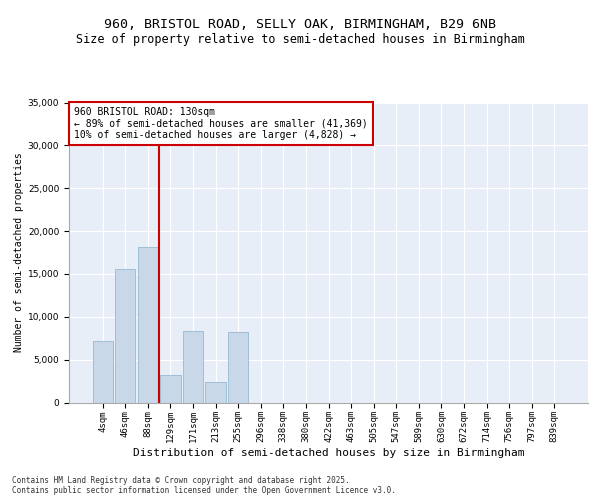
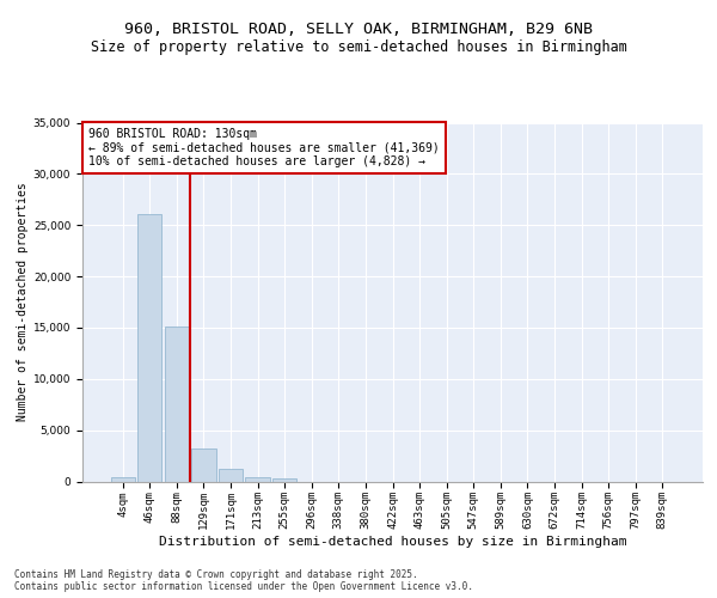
4sqm: 7,200 -> 400
46sqm: 15,600 -> 26,100
88sqm: 18,200 -> 15,100
171sqm: 8,400 -> 1,200
213sqm: 2,400 -> 400
255sqm: 8,200 -> 200
